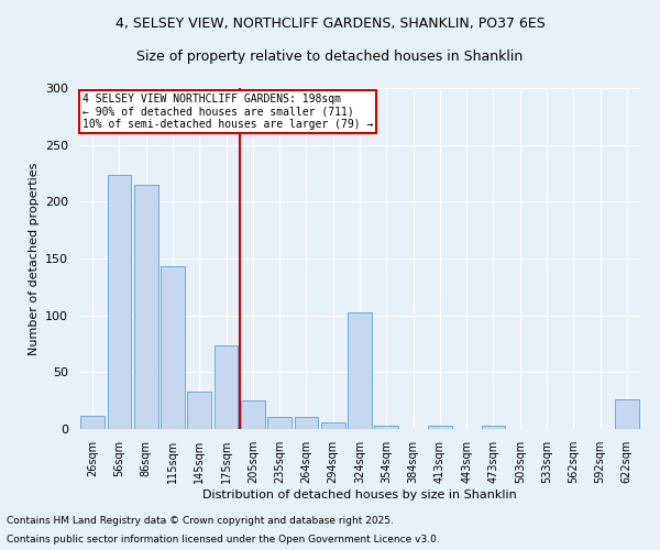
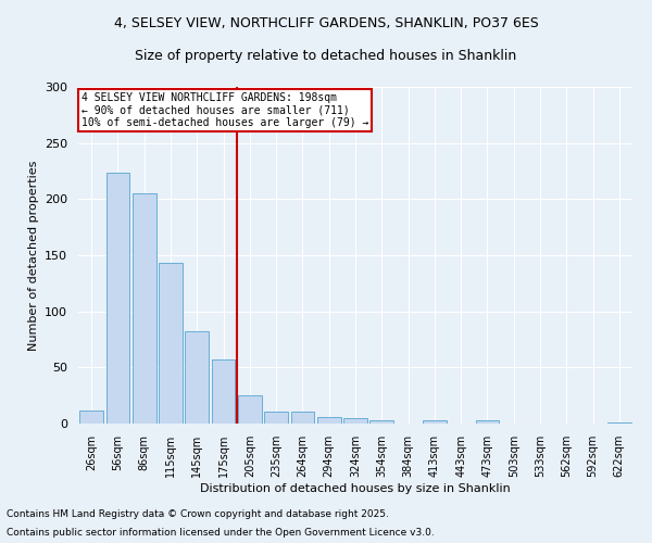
86sqm: 215 -> 205
145sqm: 33 -> 82
175sqm: 74 -> 57
324sqm: 103 -> 5
622sqm: 26 -> 1
